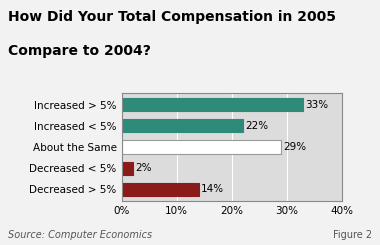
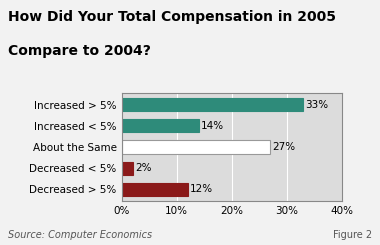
Increased < 5%: 22% -> 14%
About the Same: 29% -> 27%
Decreased > 5%: 14% -> 12%
